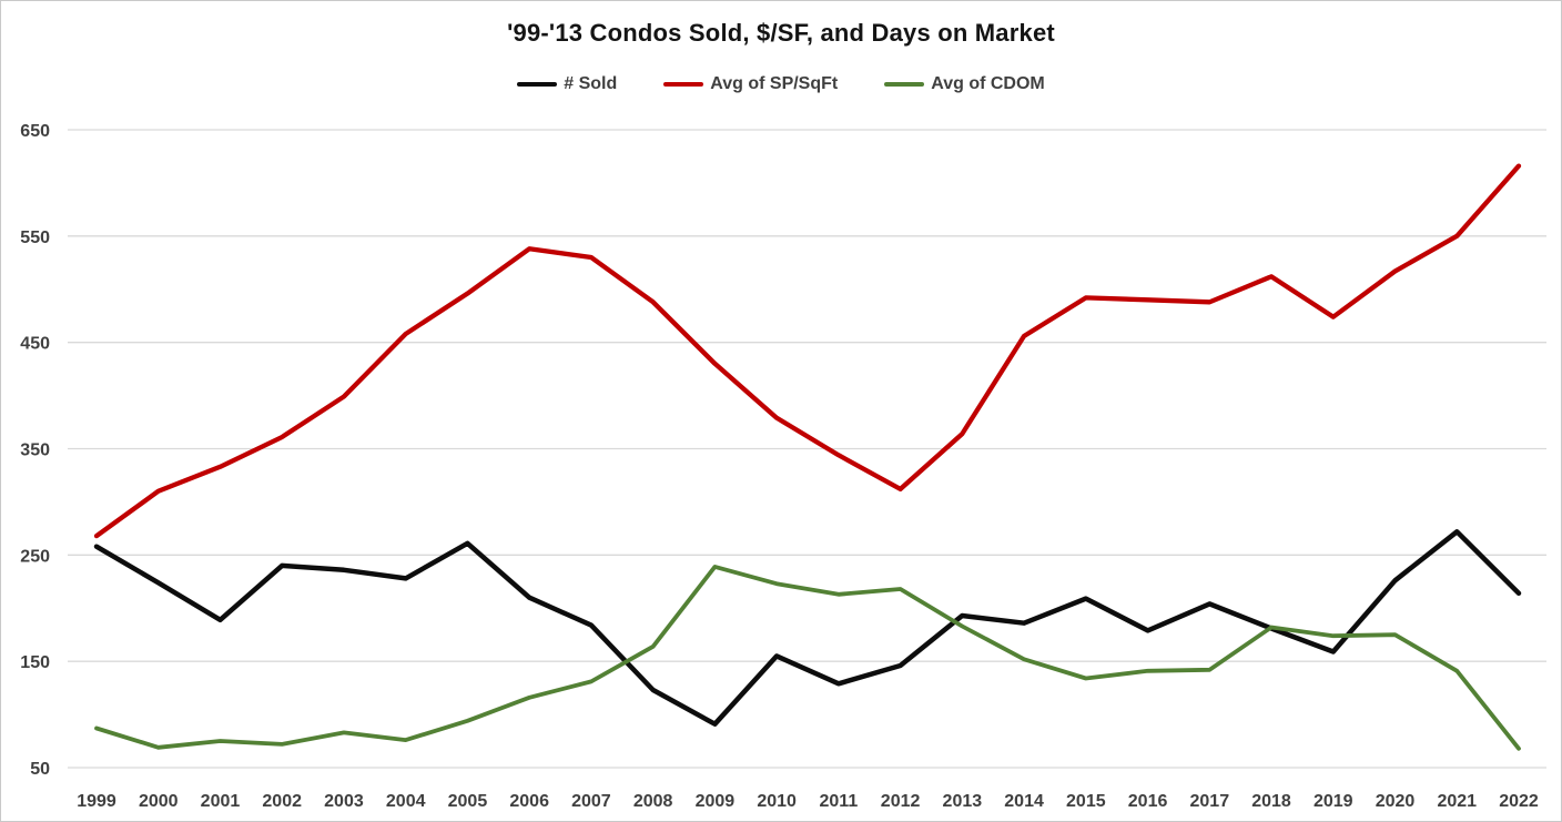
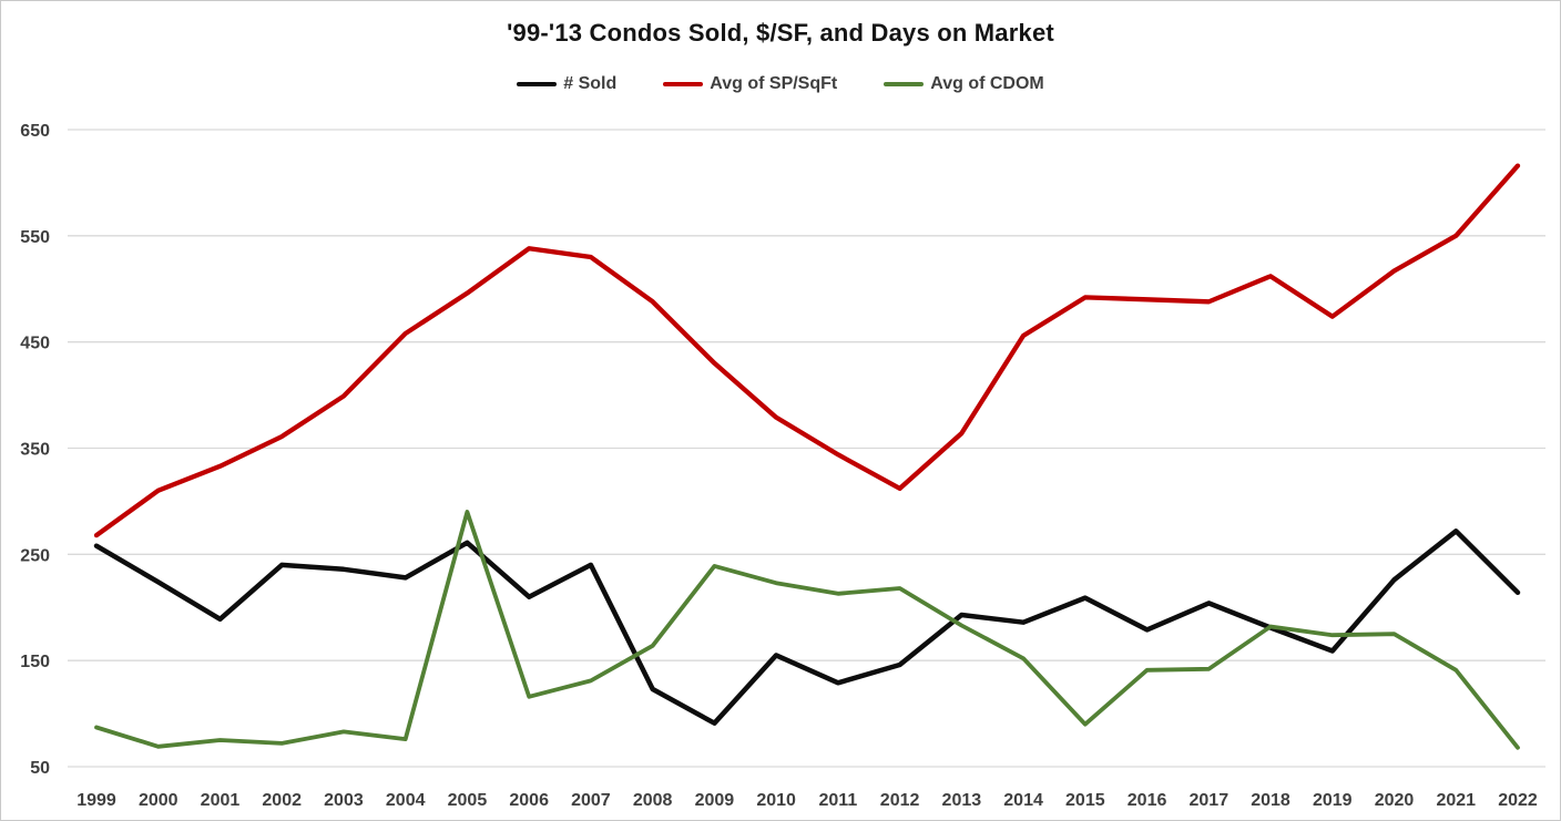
Avg of CDOM/2005: 90 -> 290
# Sold/2007: 180 -> 240
Avg of CDOM/2015: 130 -> 90
